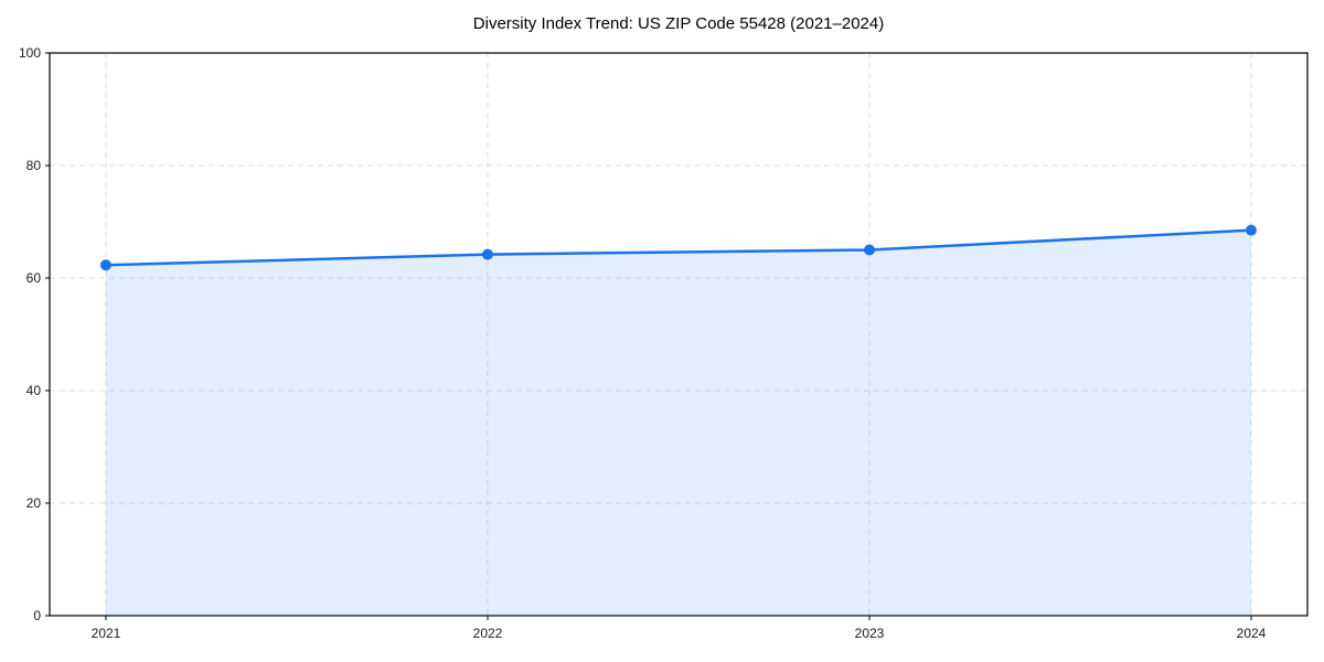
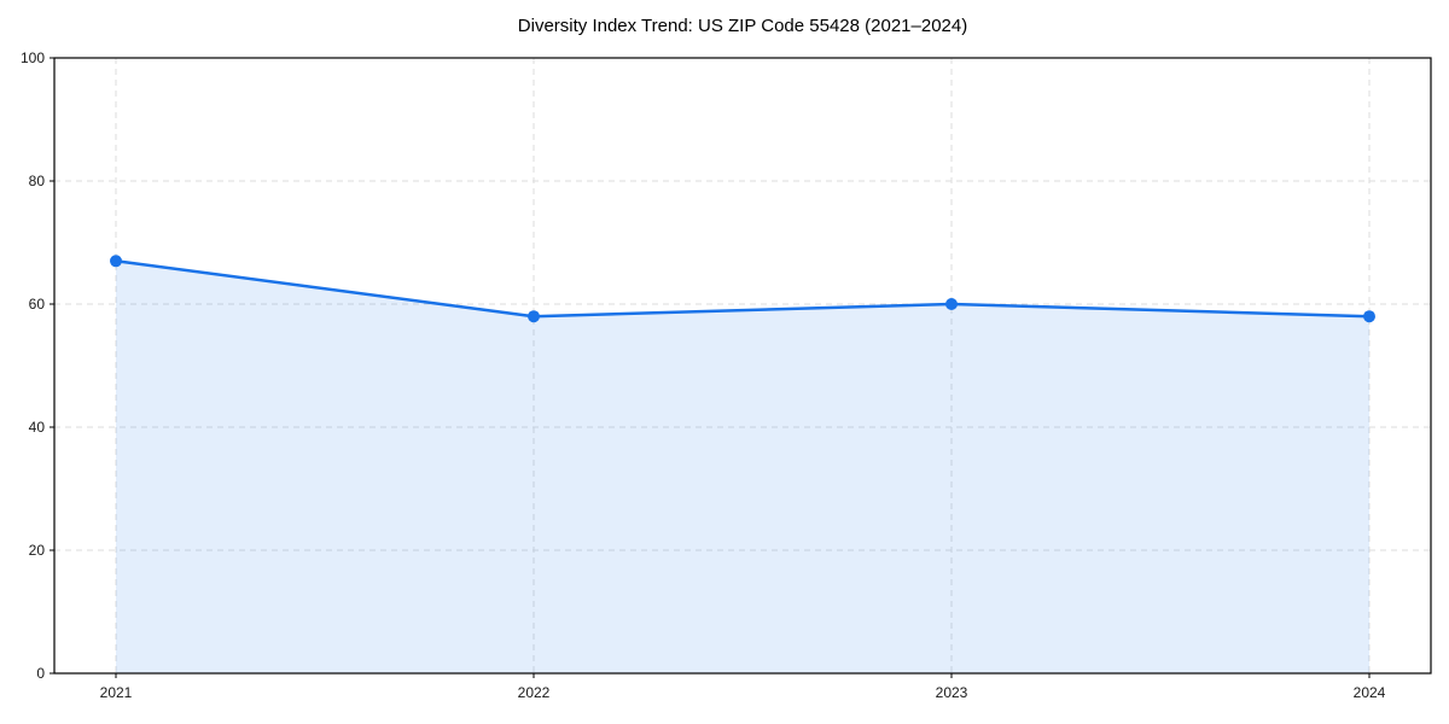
2021: 62 -> 67
2022: 64 -> 58
2023: 65 -> 60
2024: 68 -> 58
